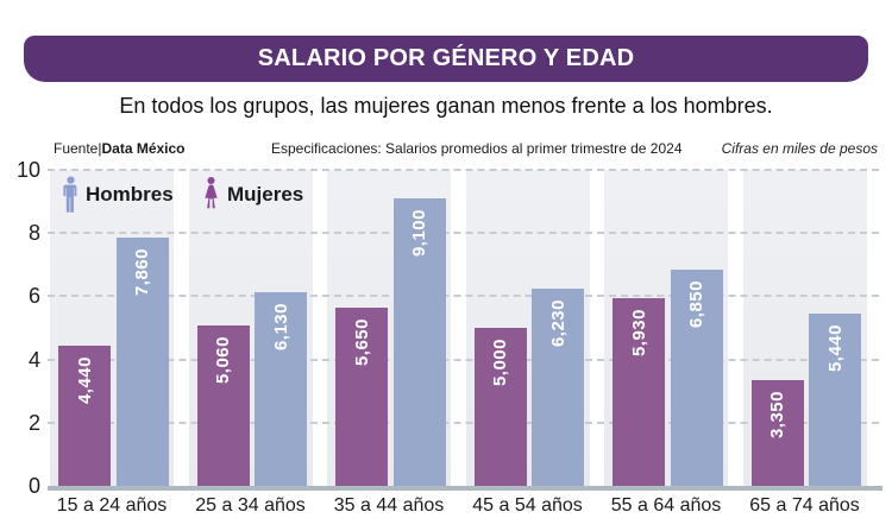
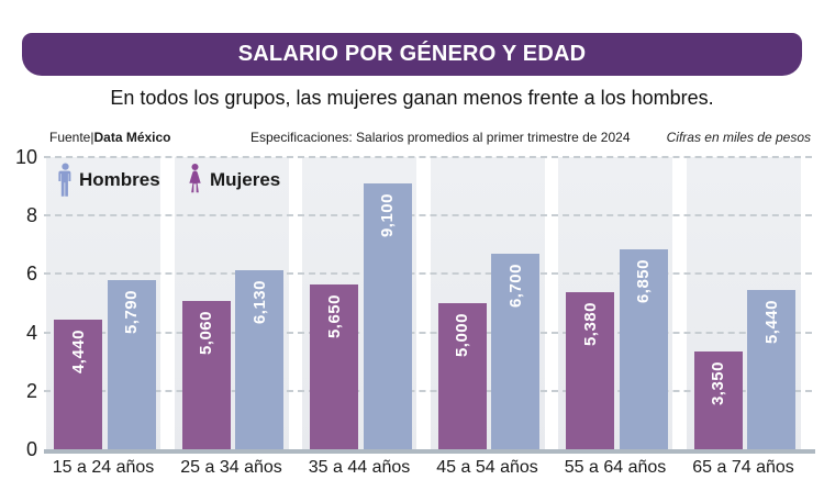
Hombres/15 a 24 años: 7,860 -> 5,790
Hombres/45 a 54 años: 6,230 -> 6,700
Mujeres/55 a 64 años: 5,930 -> 5,380
